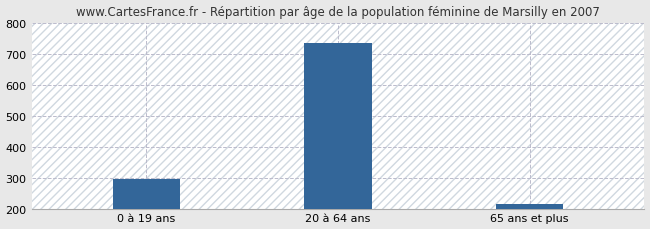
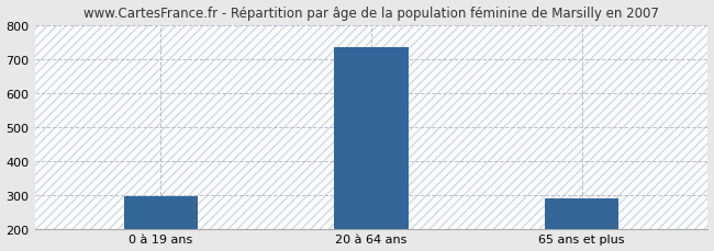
65 ans et plus: 215 -> 290
